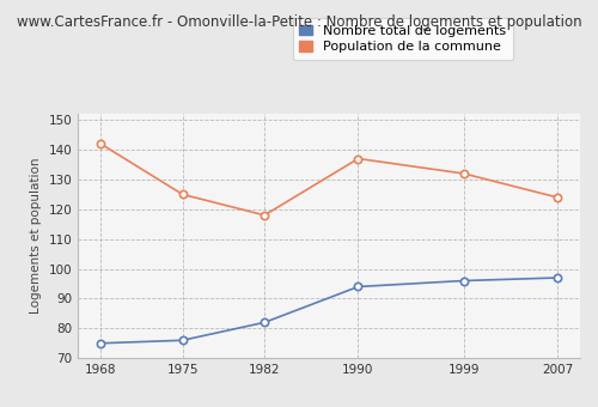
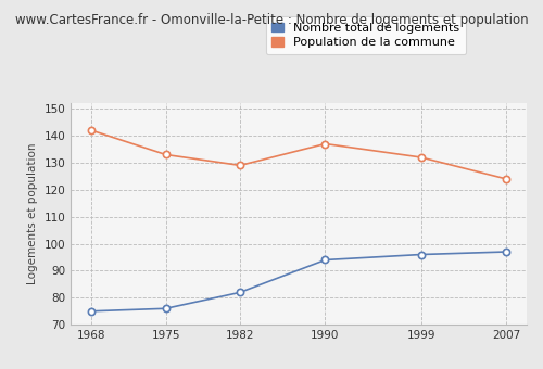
Population de la commune/1975: 125 -> 133
Population de la commune/1982: 118 -> 129
